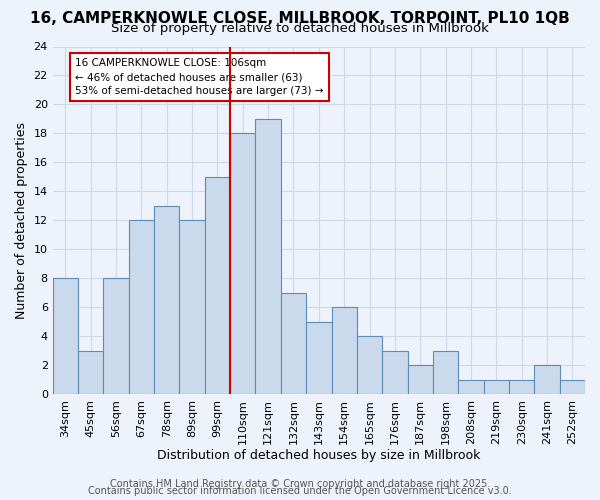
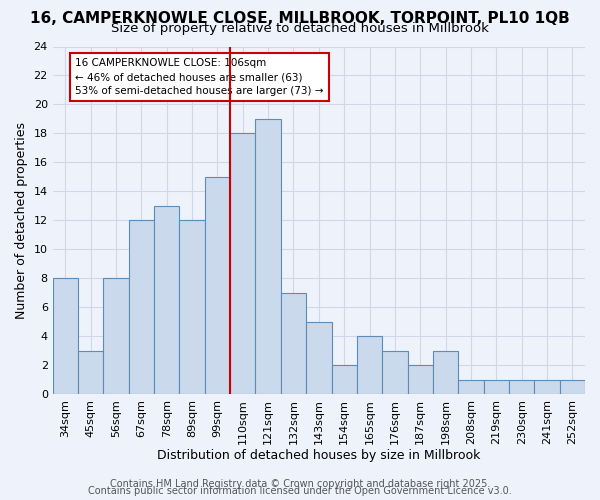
154sqm: 6 -> 2
241sqm: 2 -> 1
